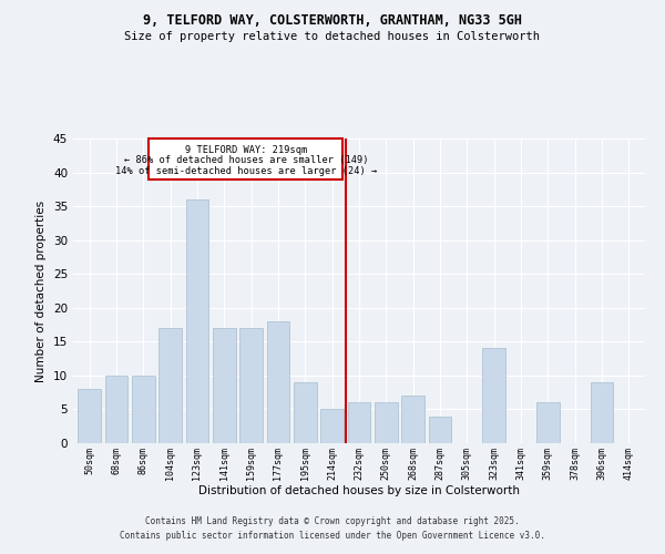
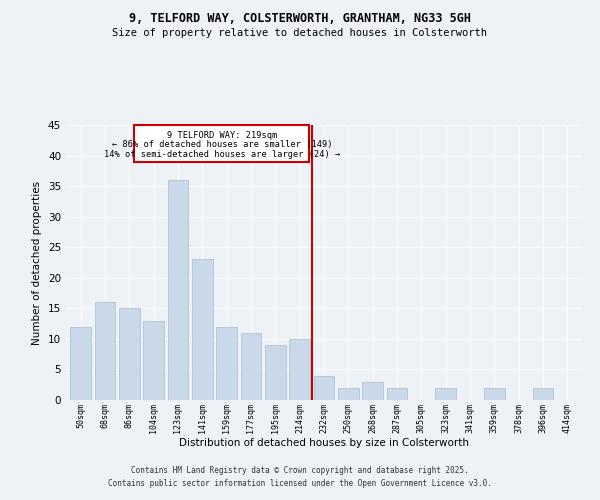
50sqm: 8 -> 12
68sqm: 10 -> 16
86sqm: 10 -> 15
104sqm: 17 -> 13
141sqm: 17 -> 23
159sqm: 17 -> 12
177sqm: 18 -> 11
214sqm: 5 -> 10
232sqm: 6 -> 4
250sqm: 6 -> 2
268sqm: 7 -> 3
287sqm: 4 -> 2
323sqm: 14 -> 2
359sqm: 6 -> 2
396sqm: 9 -> 2
